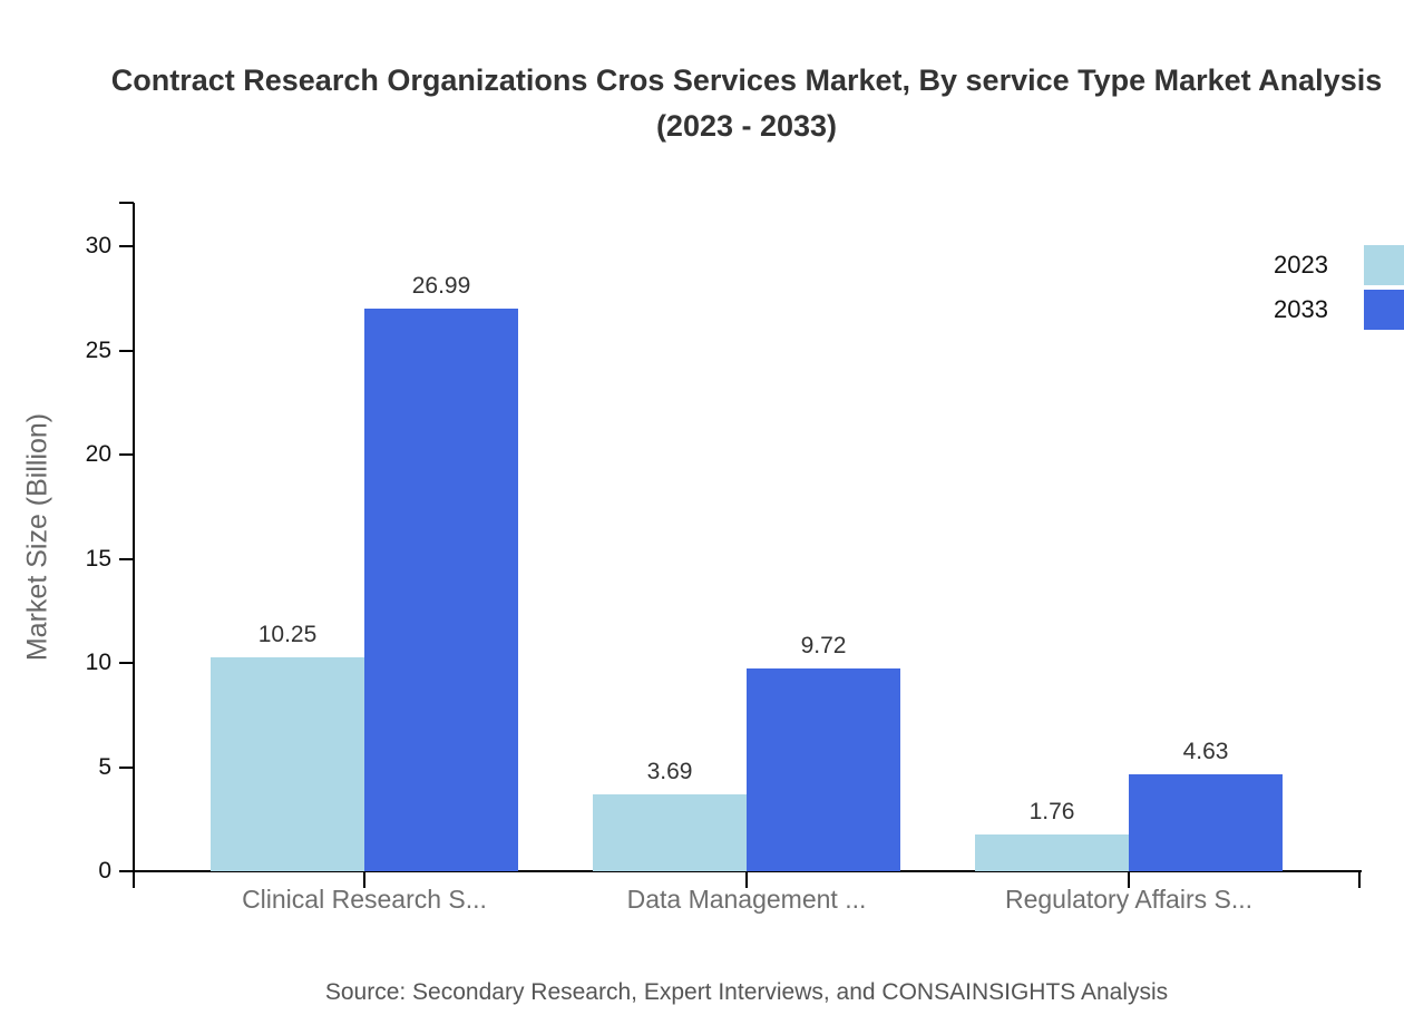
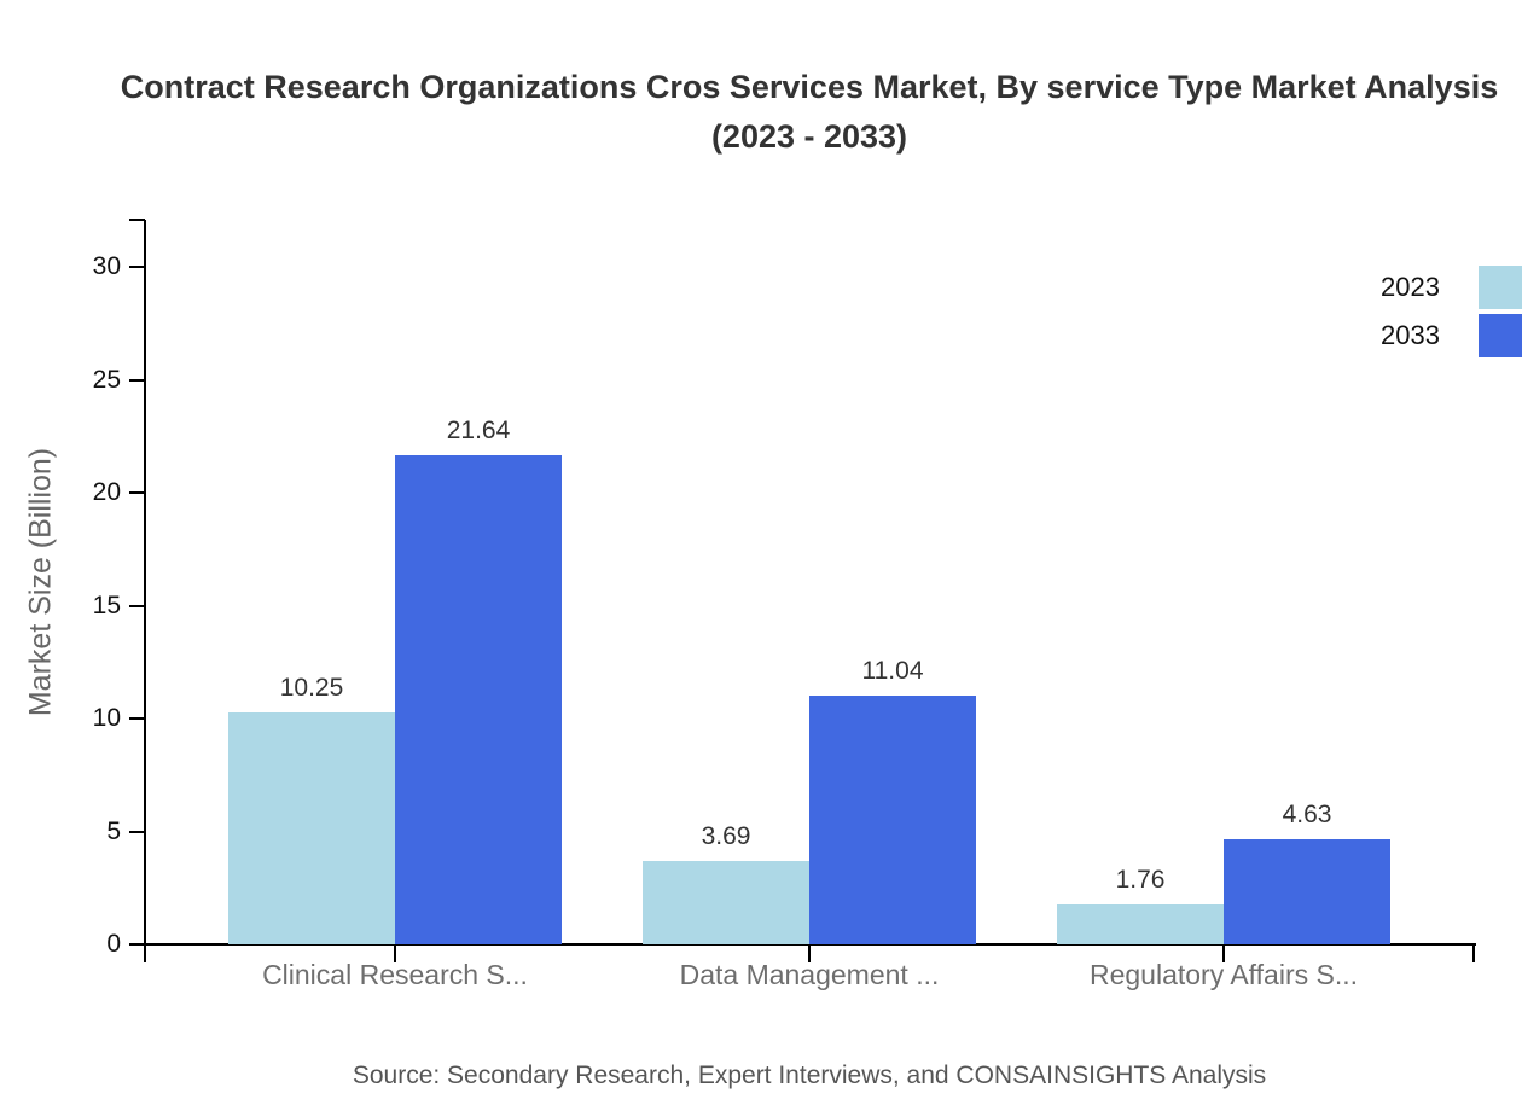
2033/Clinical Research S...: 26.99 -> 21.64
2033/Data Management ...: 9.72 -> 11.04
